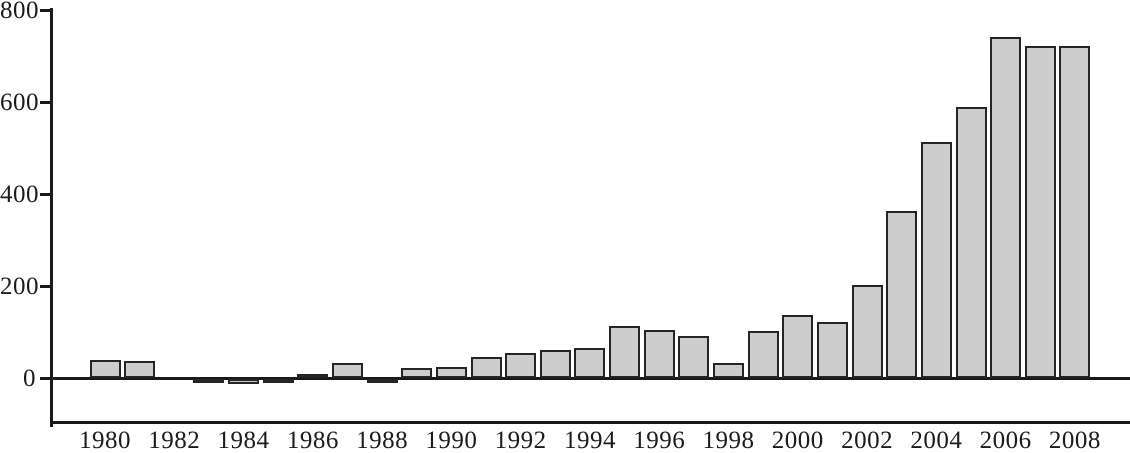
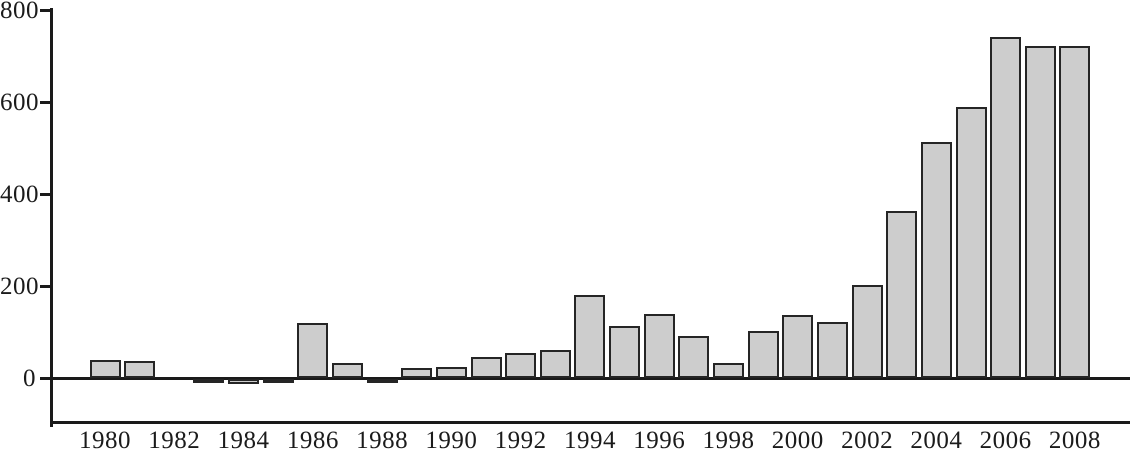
1986: 10 -> 120
1994: 70 -> 180
1996: 100 -> 140
